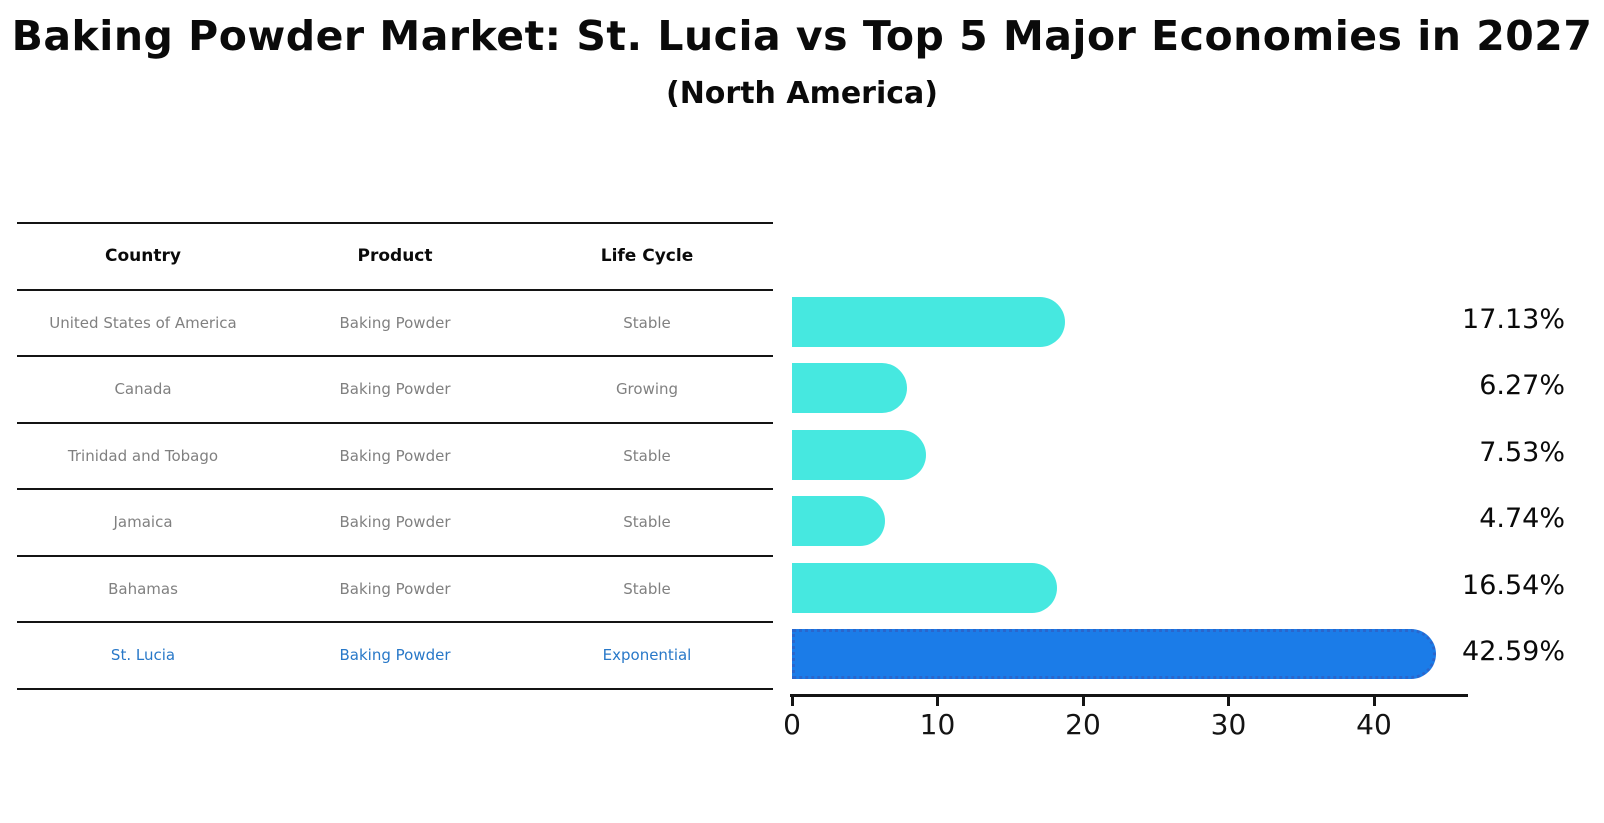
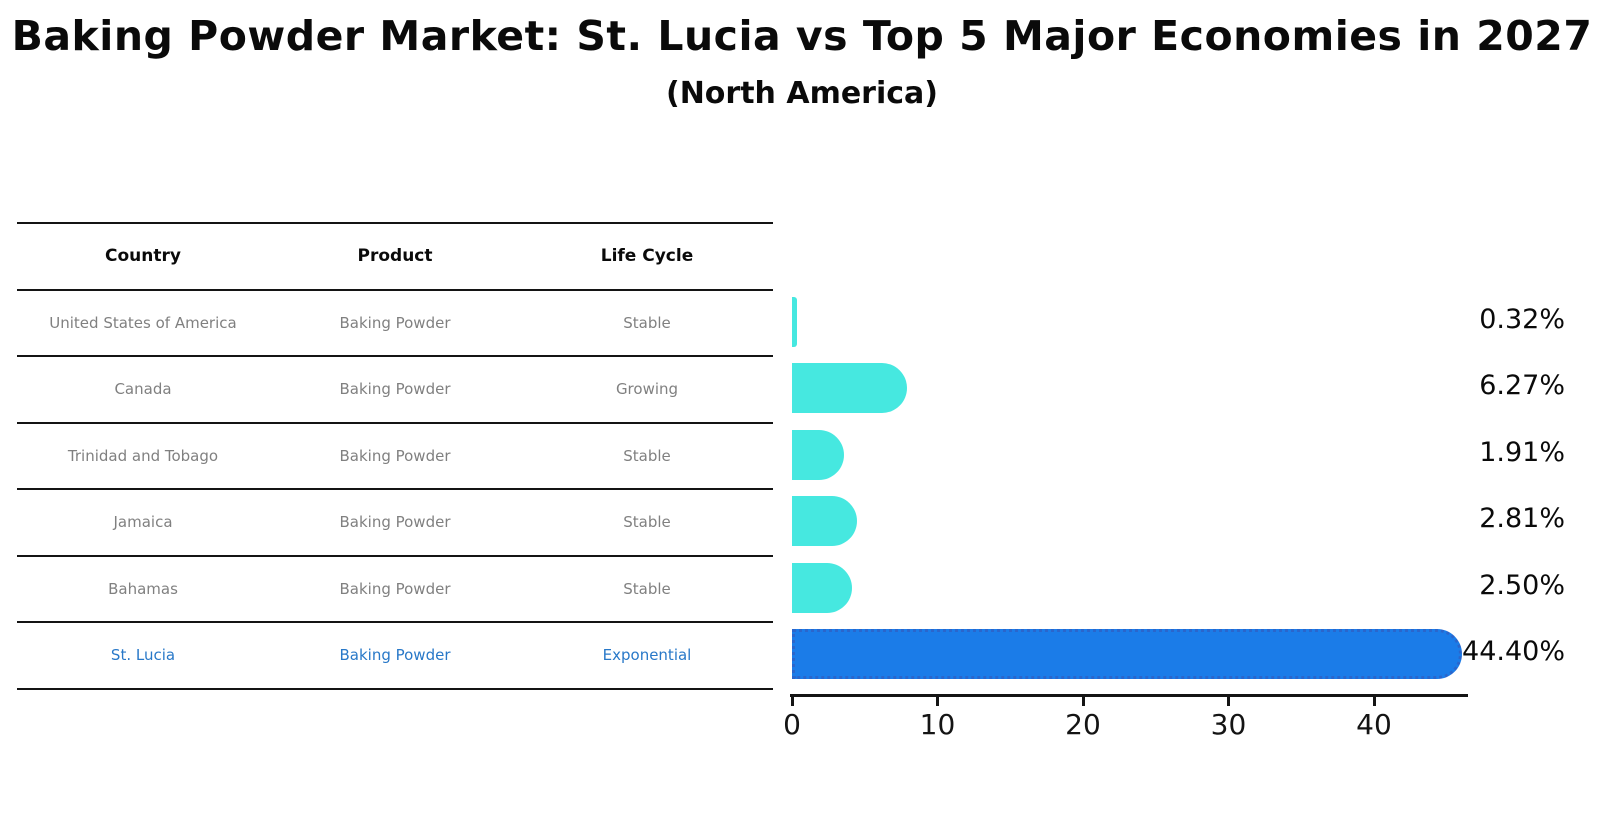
United States of America: 17.13% -> 0.32%
Trinidad and Tobago: 7.53% -> 1.91%
Jamaica: 4.74% -> 2.81%
Bahamas: 16.54% -> 2.50%
St. Lucia: 42.59% -> 44.40%
